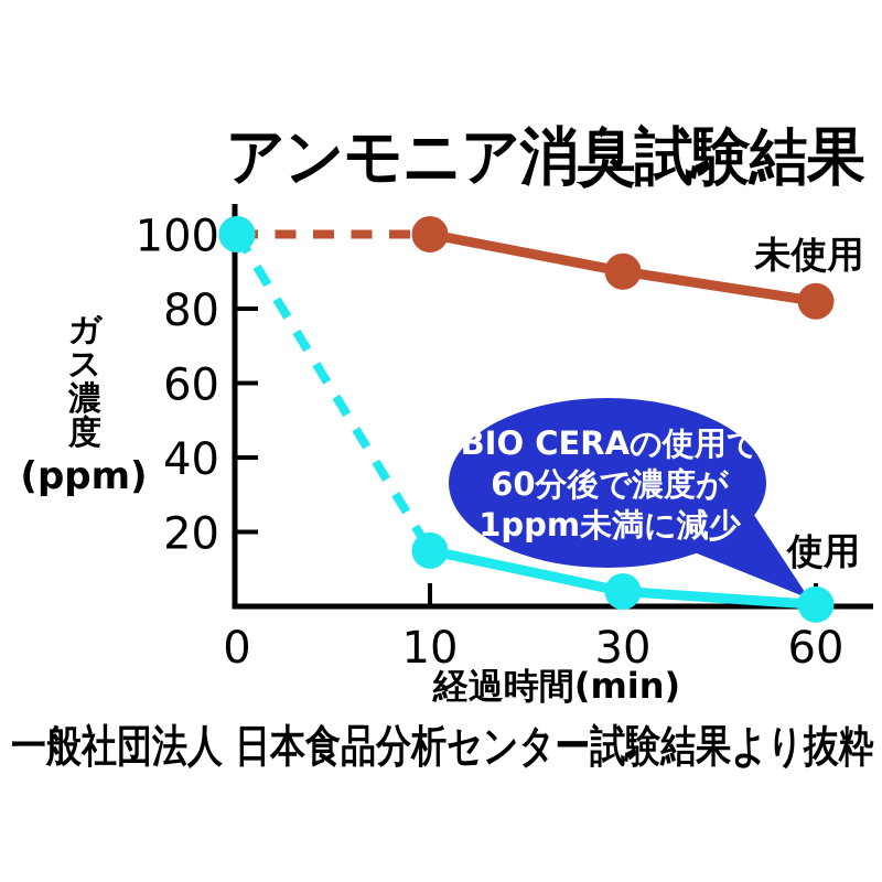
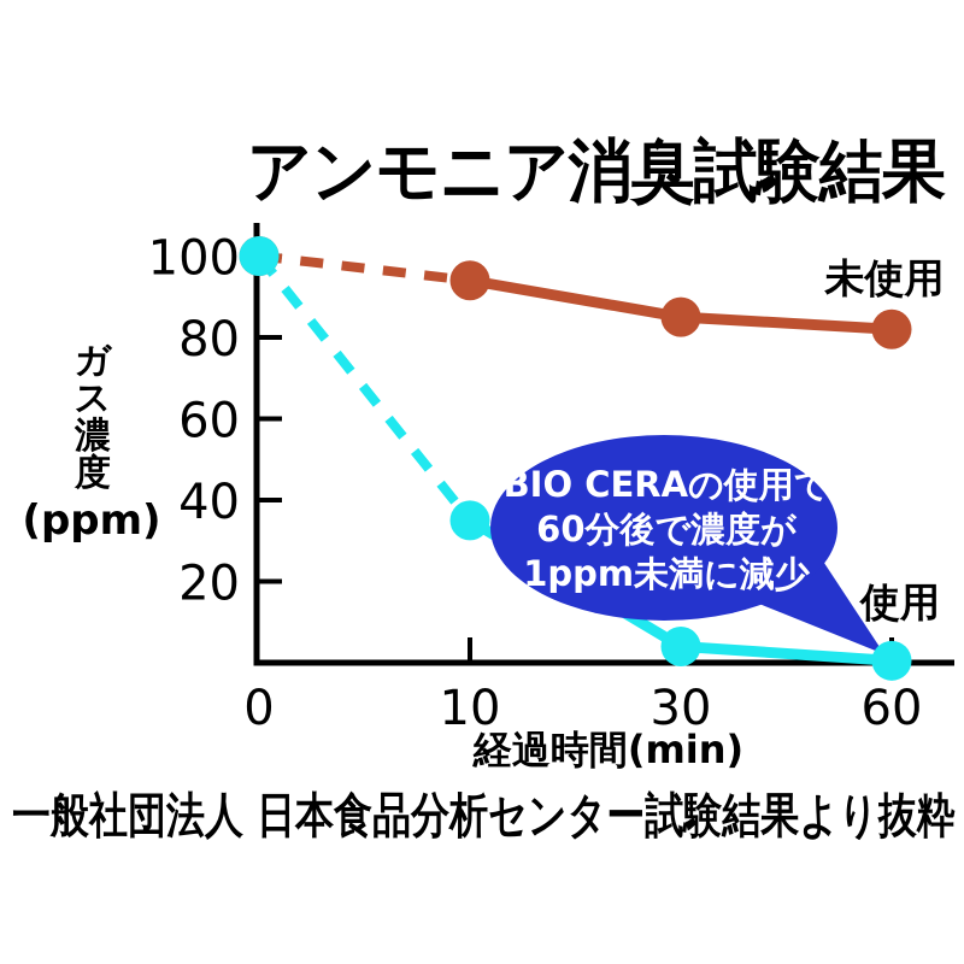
未使用/10: 100 -> 94
使用/10: 15 -> 35
未使用/30: 90 -> 85
